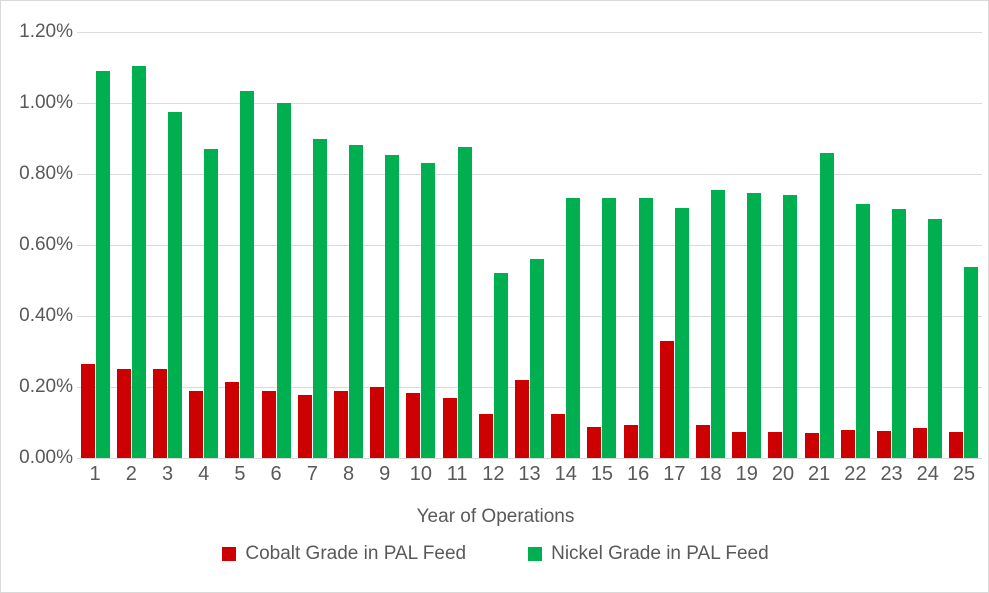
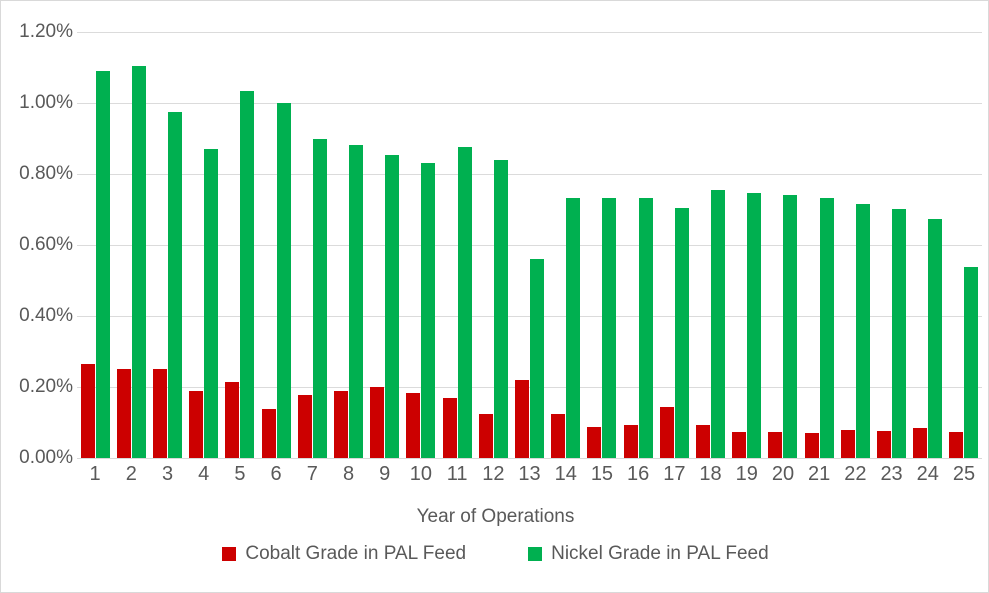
Cobalt Grade in PAL Feed/6: 0.19% -> 0.14%
Nickel Grade in PAL Feed/12: 0.52% -> 0.84%
Cobalt Grade in PAL Feed/17: 0.33% -> 0.14%
Nickel Grade in PAL Feed/21: 0.86% -> 0.73%
